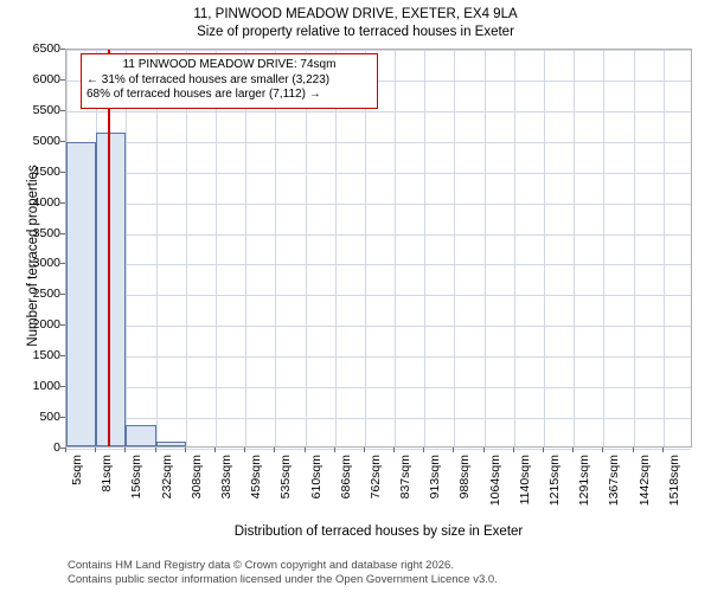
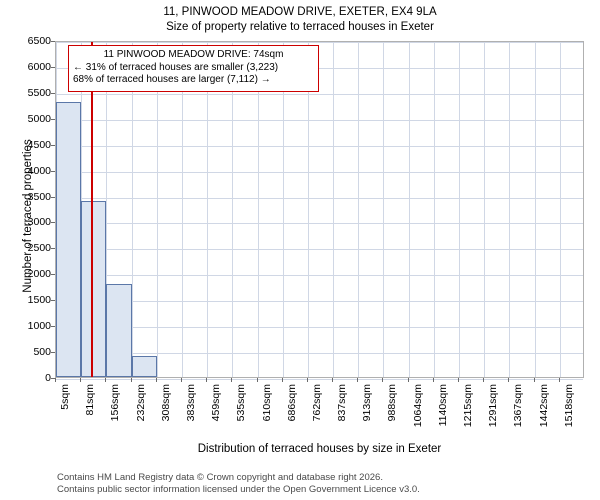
5sqm: 5000 -> 5300
81sqm: 5100 -> 3400
156sqm: 300 -> 1800
232sqm: 100 -> 400
